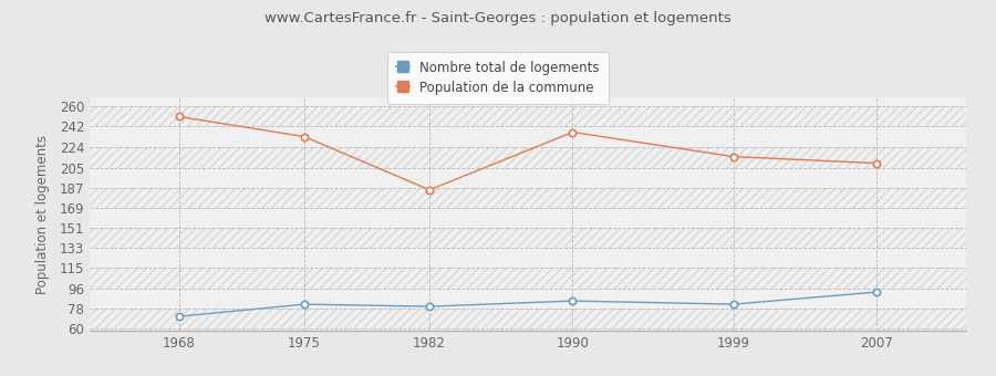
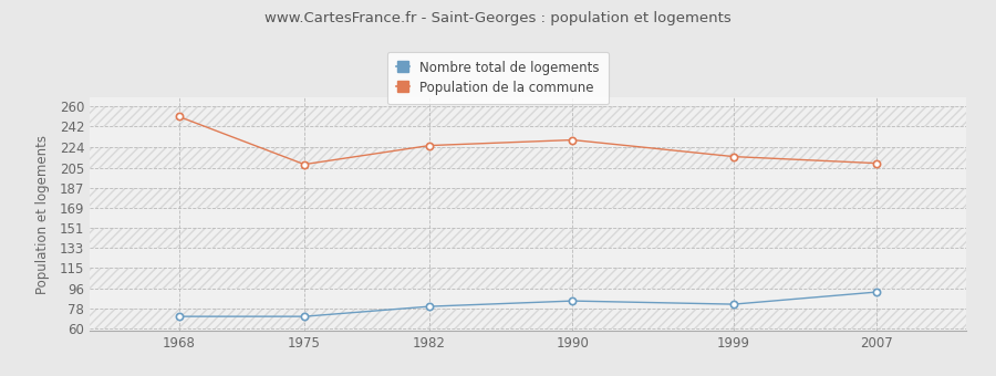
Nombre total de logements/1975: 82 -> 71
Population de la commune/1975: 233 -> 208
Population de la commune/1982: 185 -> 225
Population de la commune/1990: 237 -> 230
